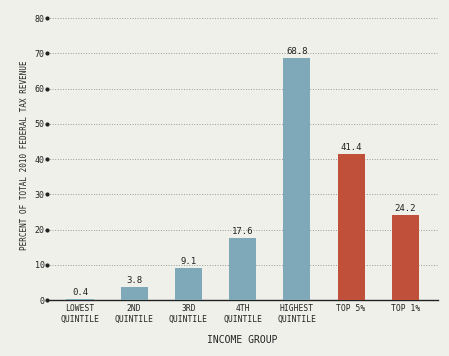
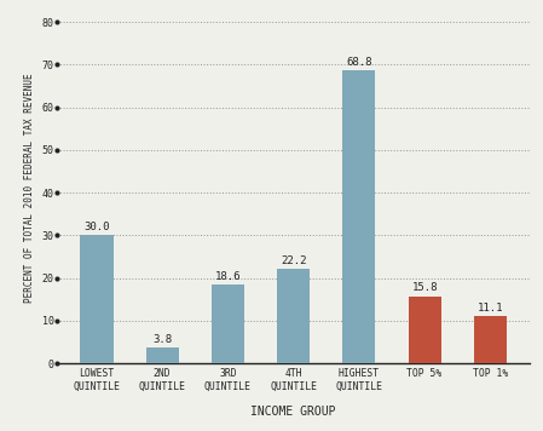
LOWEST QUINTILE: 0.4 -> 30.0
3RD QUINTILE: 9.1 -> 18.6
4TH QUINTILE: 17.6 -> 22.2
TOP 5%: 41.4 -> 15.8
TOP 1%: 24.2 -> 11.1
